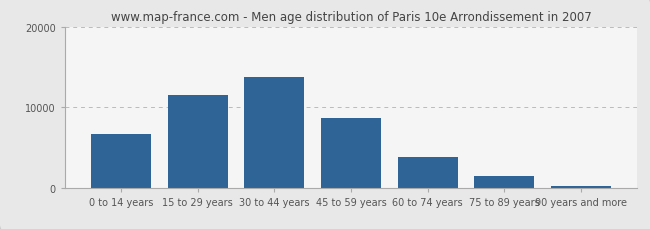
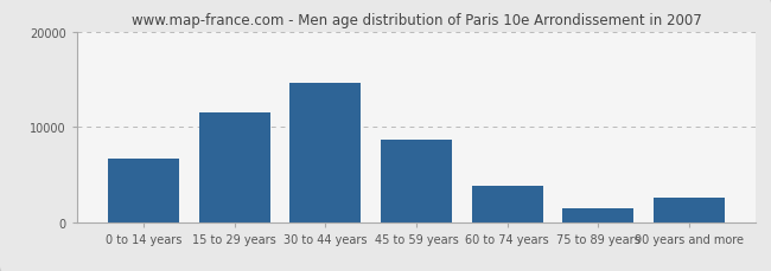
30 to 44 years: 13800 -> 14600
90 years and more: 200 -> 2600
